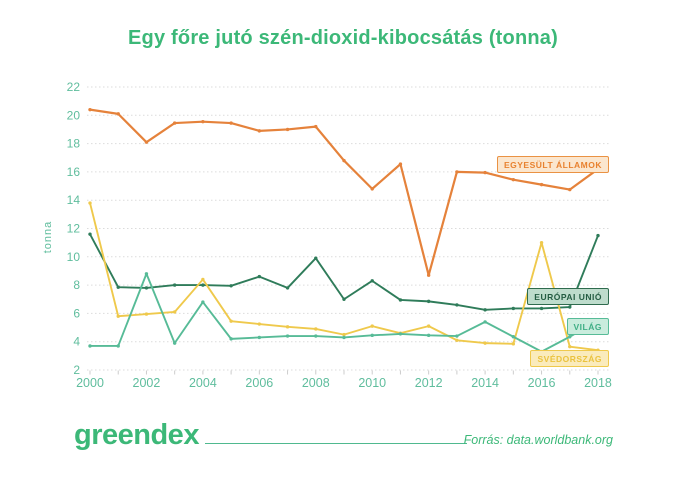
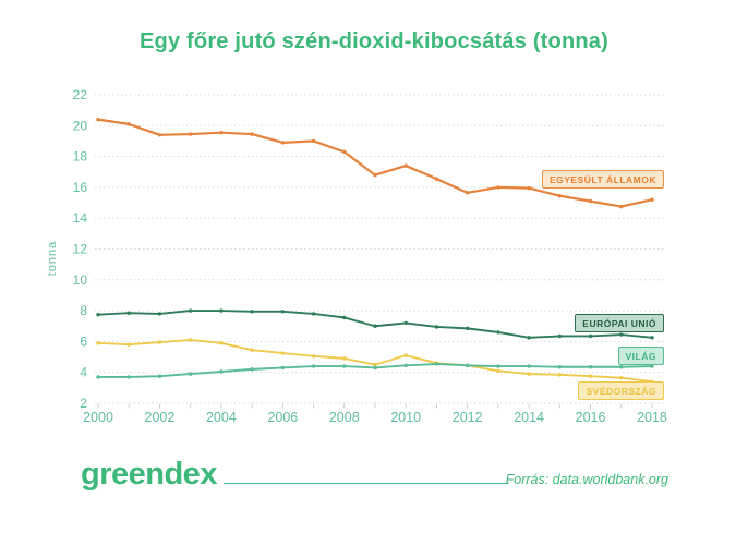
EURÓPAI UNIÓ/2000: 11.6 -> 7.8
SVÉDORSZÁG/2000: 13.8 -> 5.9
EGYESÜLT ÁLLAMOK/2002: 18.1 -> 19.4
VILÁG/2002: 8.8 -> 3.8
VILÁG/2004: 6.8 -> 4.0
SVÉDORSZÁG/2004: 8.4 -> 5.9
EURÓPAI UNIÓ/2006: 8.6 -> 8.0
EGYESÜLT ÁLLAMOK/2008: 19.2 -> 18.3
EURÓPAI UNIÓ/2008: 9.9 -> 7.5
EGYESÜLT ÁLLAMOK/2010: 14.8 -> 17.4
EURÓPAI UNIÓ/2010: 8.3 -> 7.2
EGYESÜLT ÁLLAMOK/2012: 8.7 -> 15.7
SVÉDORSZÁG/2012: 5.1 -> 4.5
VILÁG/2014: 5.4 -> 4.4
VILÁG/2016: 3.3 -> 4.3
SVÉDORSZÁG/2016: 11.0 -> 3.8
EGYESÜLT ÁLLAMOK/2018: 16.2 -> 15.2
EURÓPAI UNIÓ/2018: 11.5 -> 6.2
VILÁG/2018: 5.5 -> 4.4
